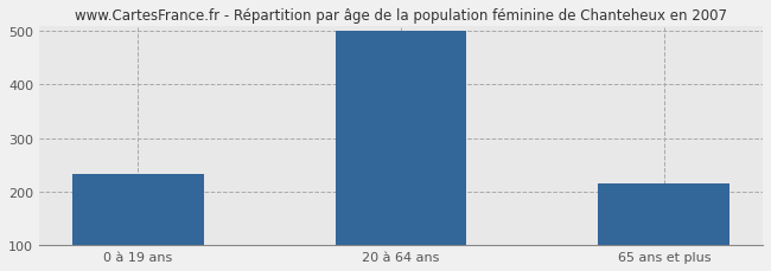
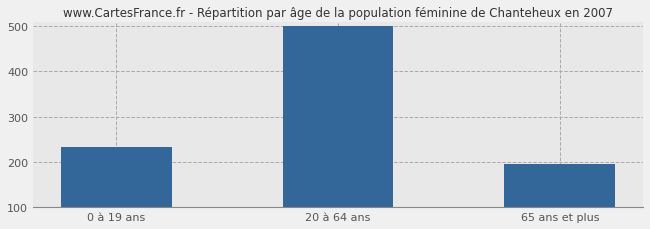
65 ans et plus: 215 -> 196
